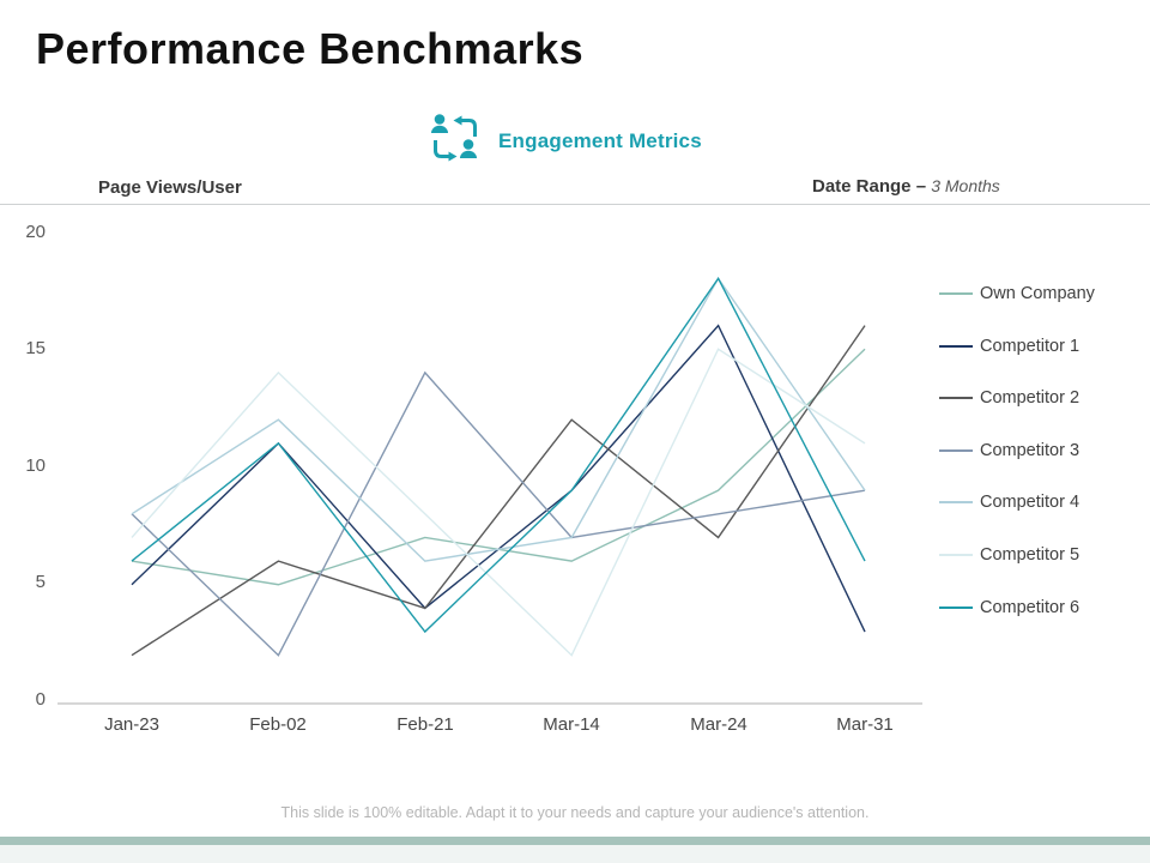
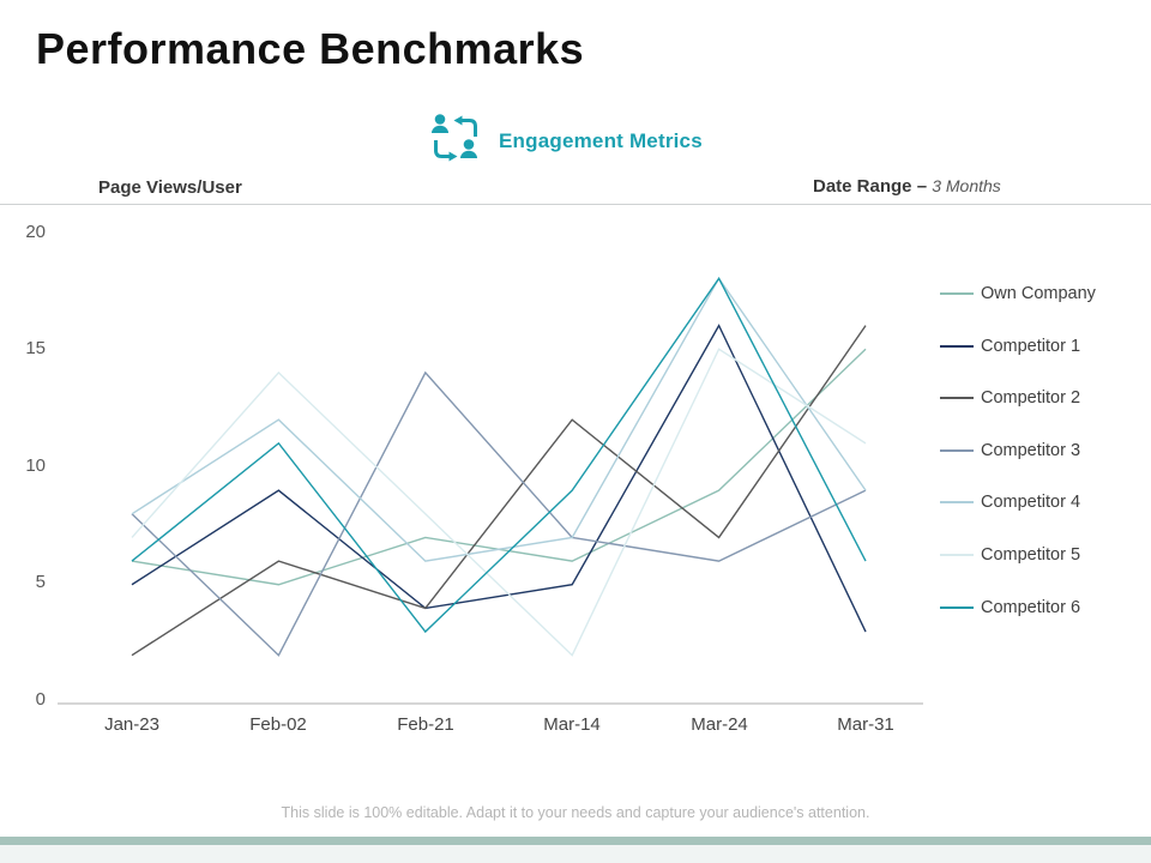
Competitor 1/Feb-02: 11 -> 9
Competitor 1/Mar-14: 9 -> 5
Competitor 3/Mar-24: 8 -> 6
